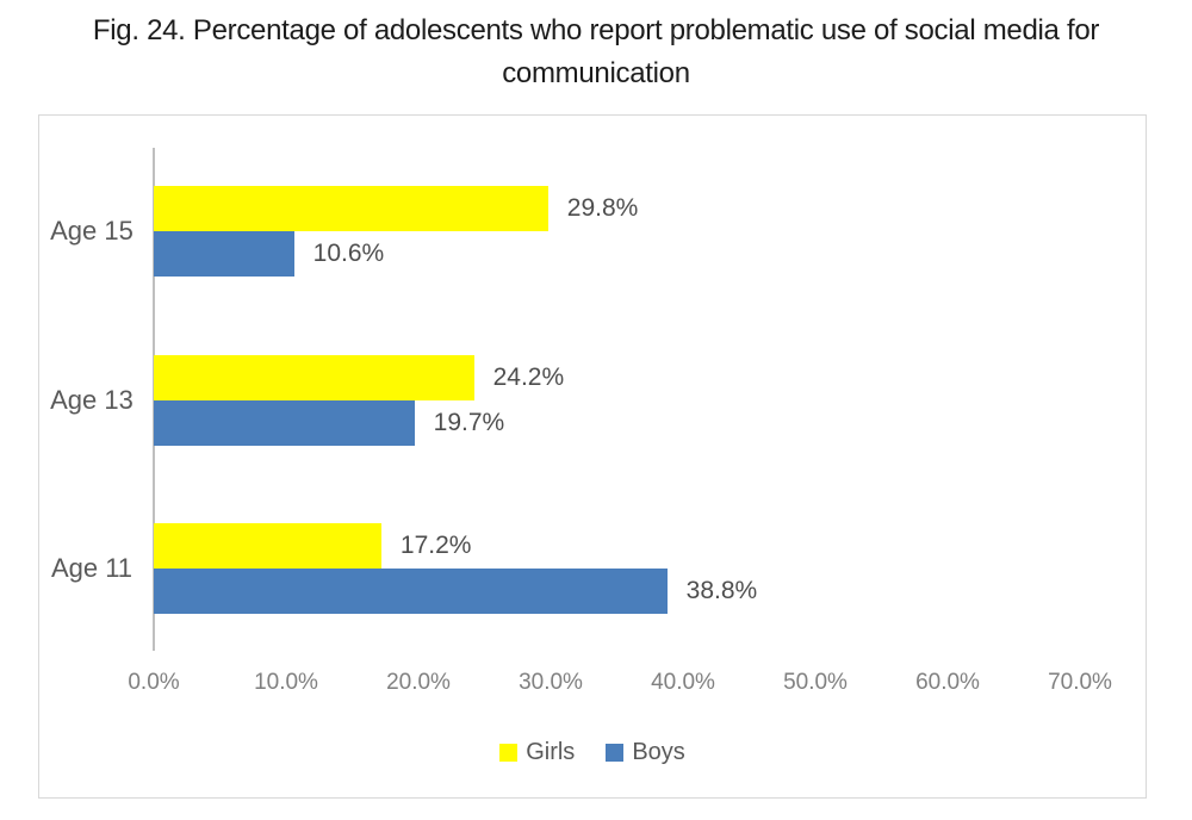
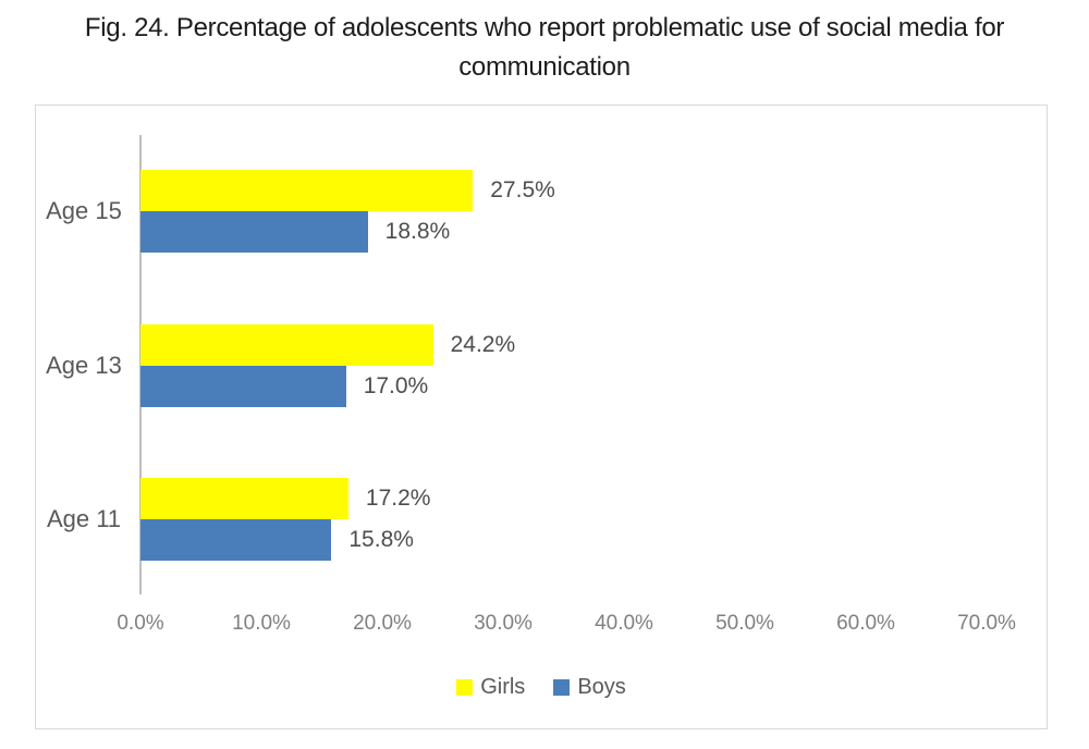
Girls/Age 15: 29.8% -> 27.5%
Boys/Age 15: 10.6% -> 18.8%
Boys/Age 13: 19.7% -> 17.0%
Boys/Age 11: 38.8% -> 15.8%
